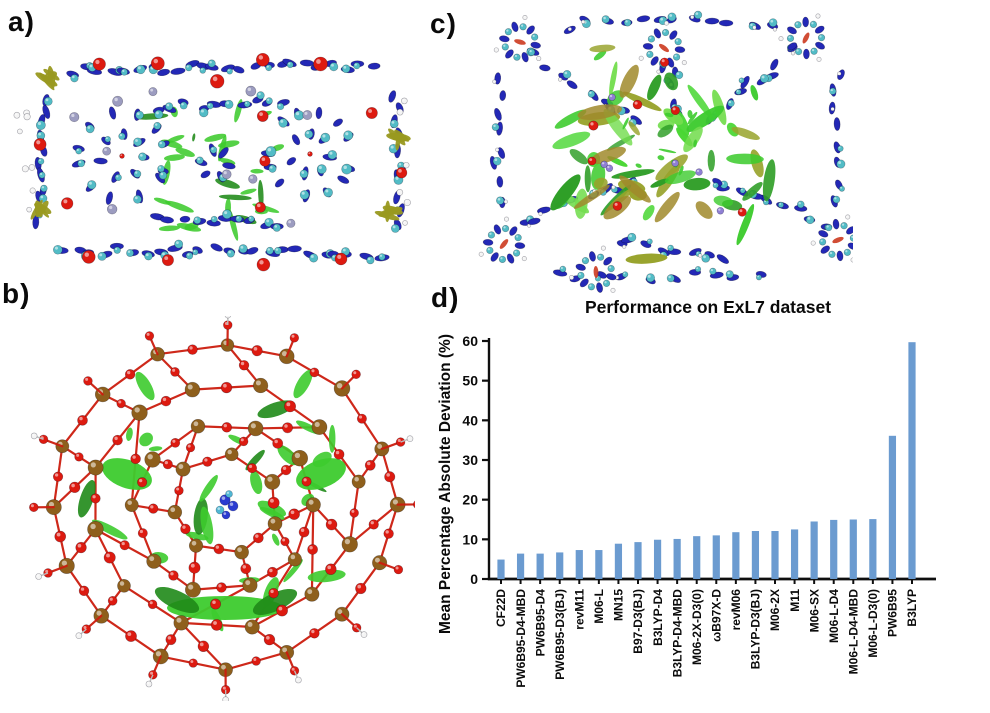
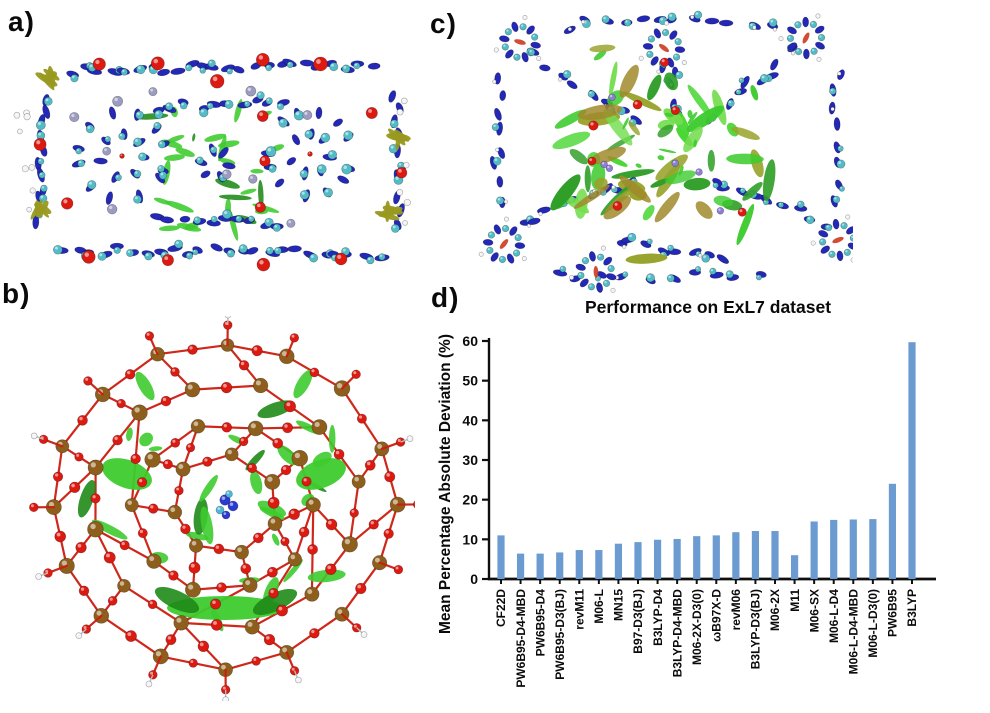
CF22D: 5 -> 11
M11: 12 -> 6
PW6B95: 36 -> 24
